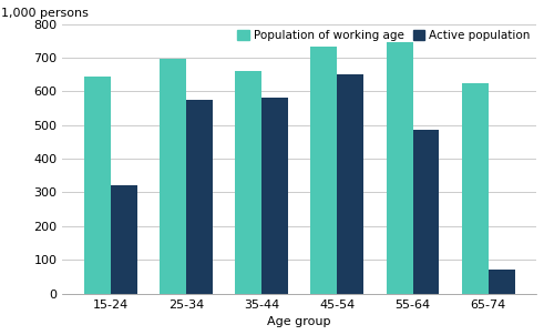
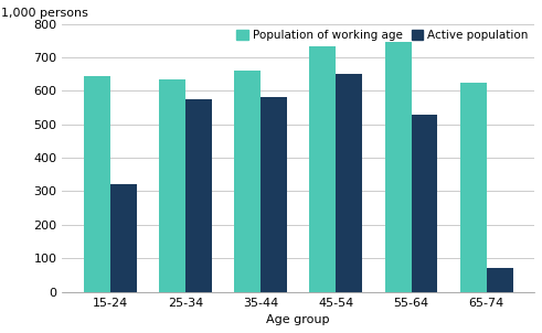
Population of working age/25-34: 695 -> 635
Active population/55-64: 485 -> 530
